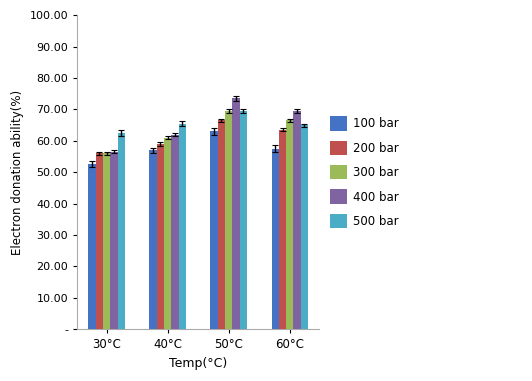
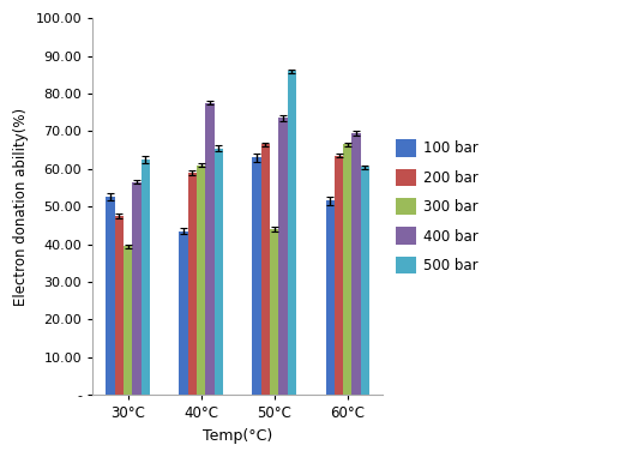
200 bar/30°C: 56.0 -> 47.5
300 bar/30°C: 56.0 -> 39.5
100 bar/40°C: 57.0 -> 43.5
400 bar/40°C: 62.0 -> 77.5
300 bar/50°C: 69.5 -> 44.0
500 bar/50°C: 69.5 -> 86.0
100 bar/60°C: 57.5 -> 51.5
500 bar/60°C: 65.0 -> 60.5
